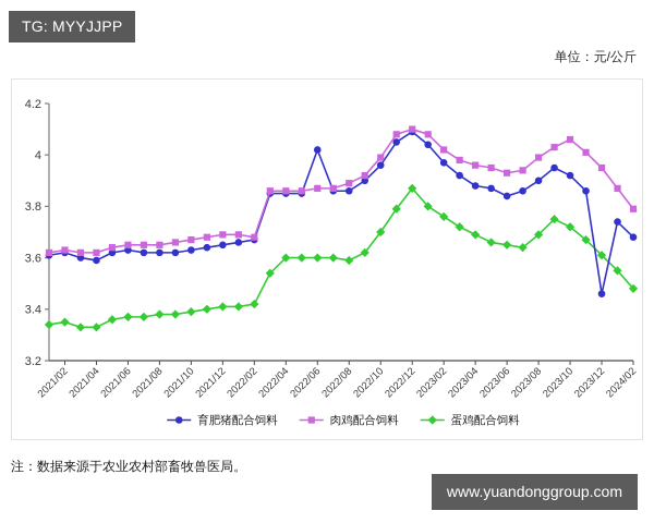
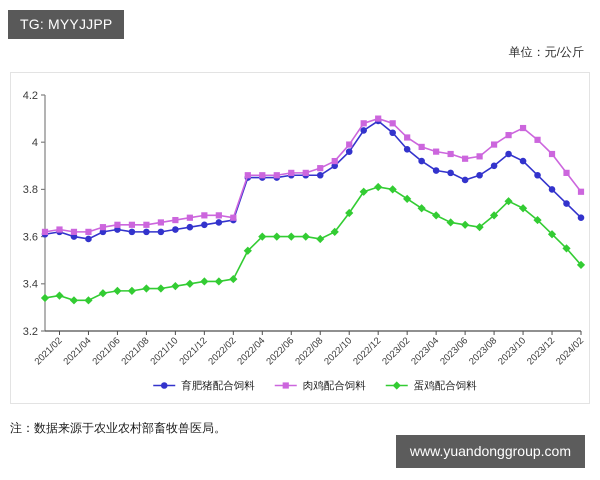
育肥猪配合饲料/2022/06: 4.02 -> 3.86
蛋鸡配合饲料/2022/12: 3.87 -> 3.81
育肥猪配合饲料/2023/12: 3.46 -> 3.80
